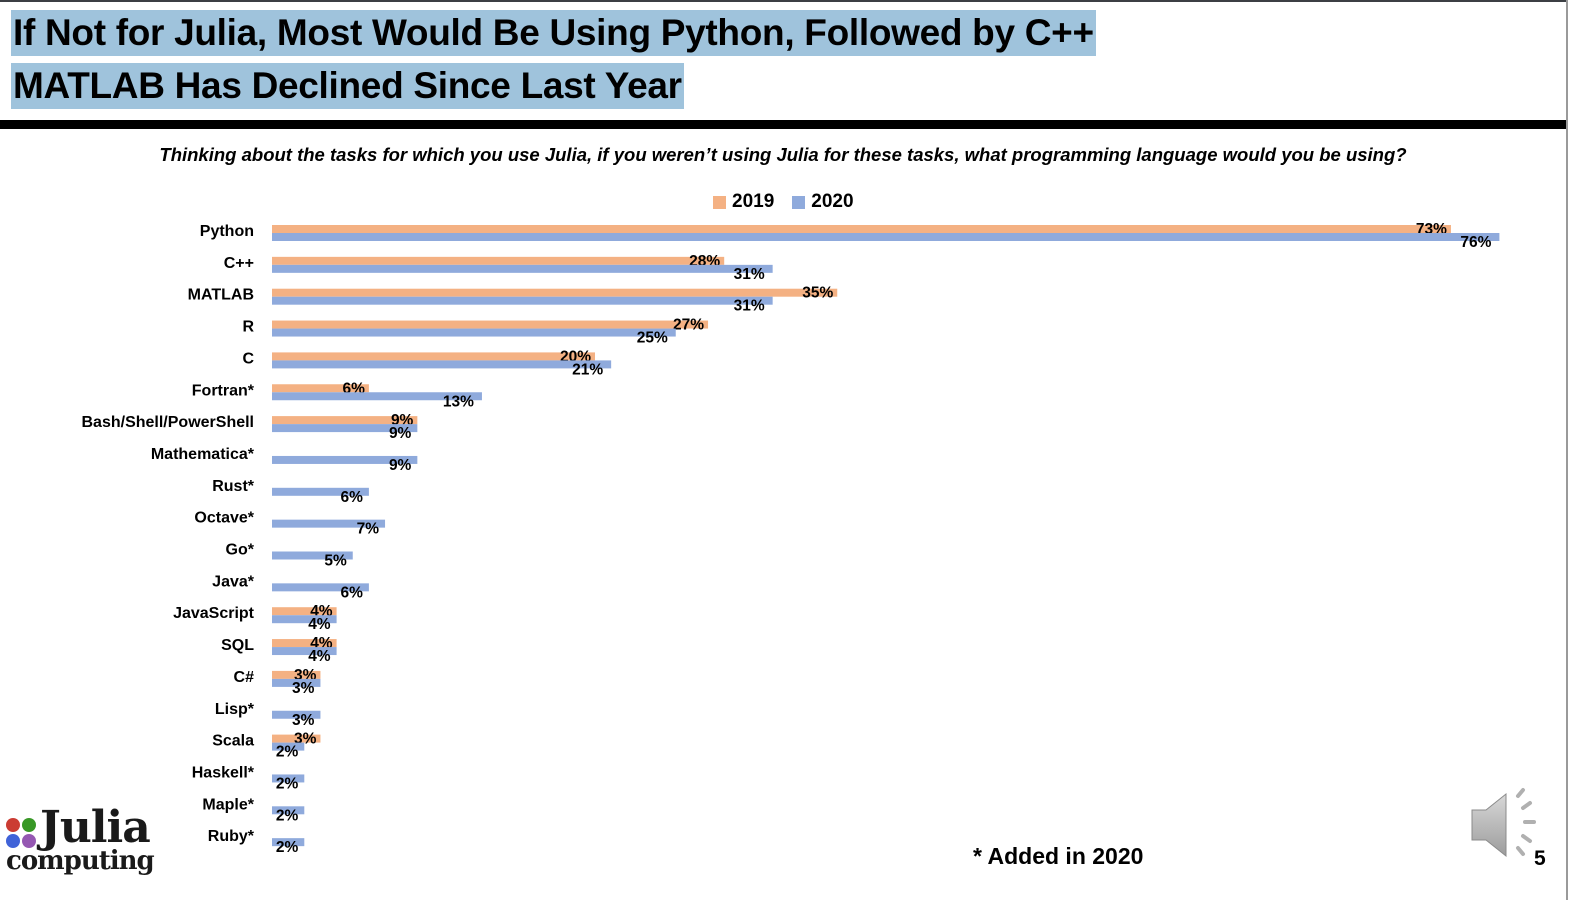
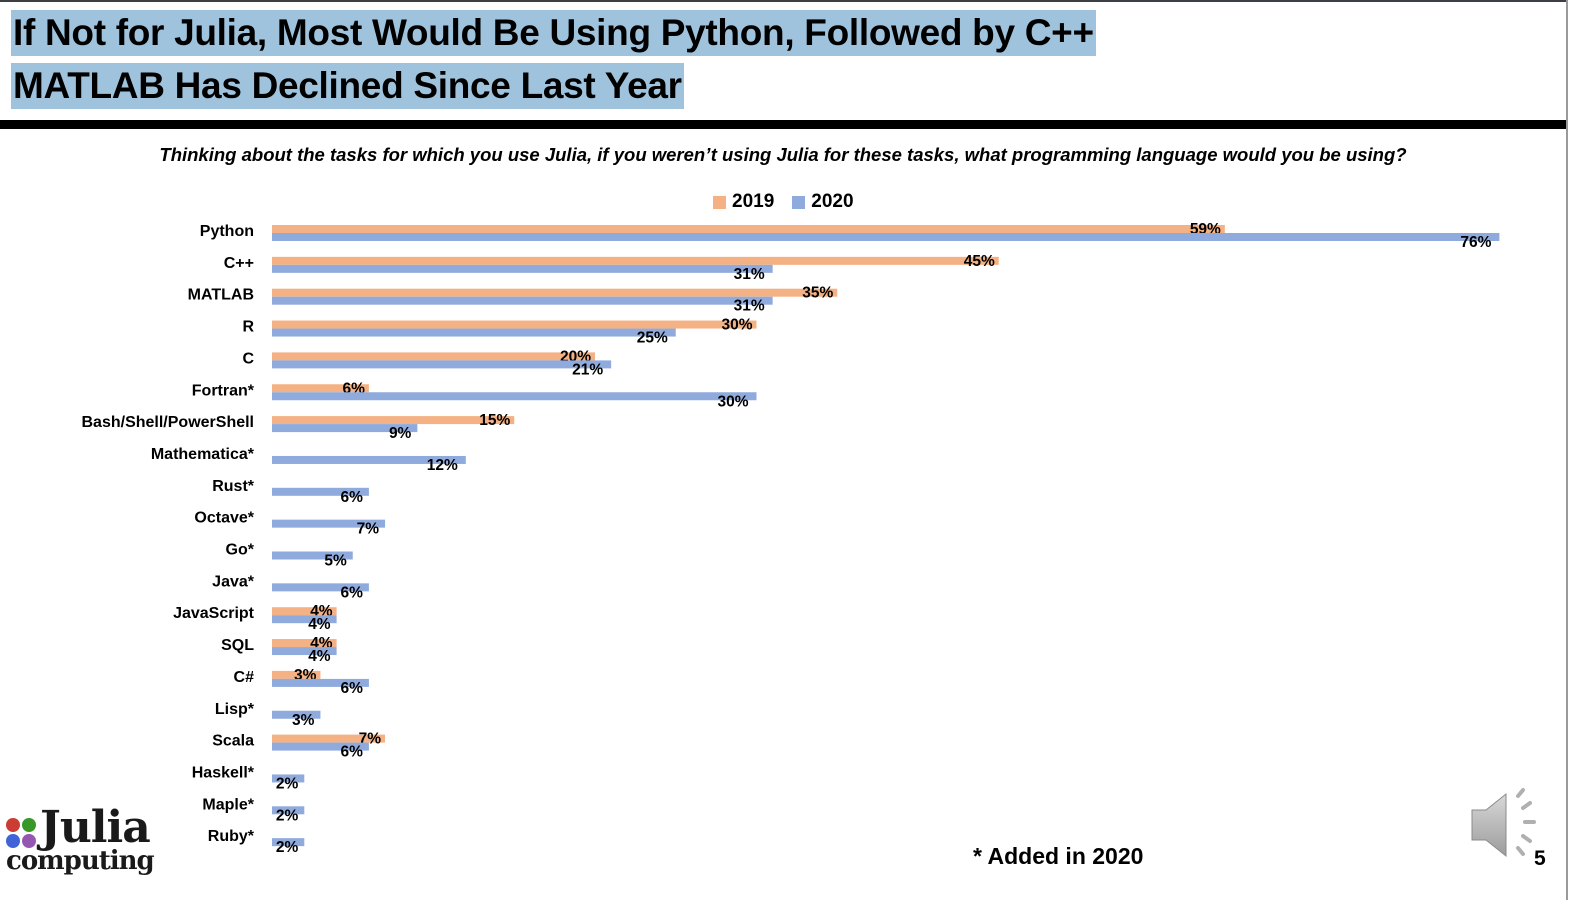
2019/Python: 73% -> 59%
2019/C++: 28% -> 45%
2019/R: 27% -> 30%
2020/Fortran*: 13% -> 30%
2019/Bash/Shell/PowerShell: 9% -> 15%
2020/Mathematica*: 9% -> 12%
2020/C#: 3% -> 6%
2019/Scala: 3% -> 7%
2020/Scala: 2% -> 6%
